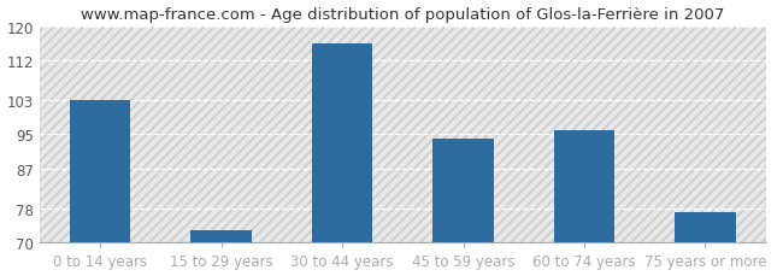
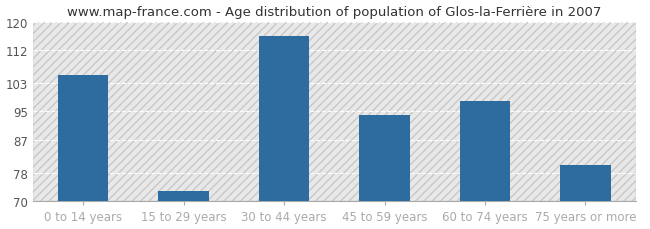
0 to 14 years: 103 -> 105
60 to 74 years: 96 -> 98
75 years or more: 77 -> 80
